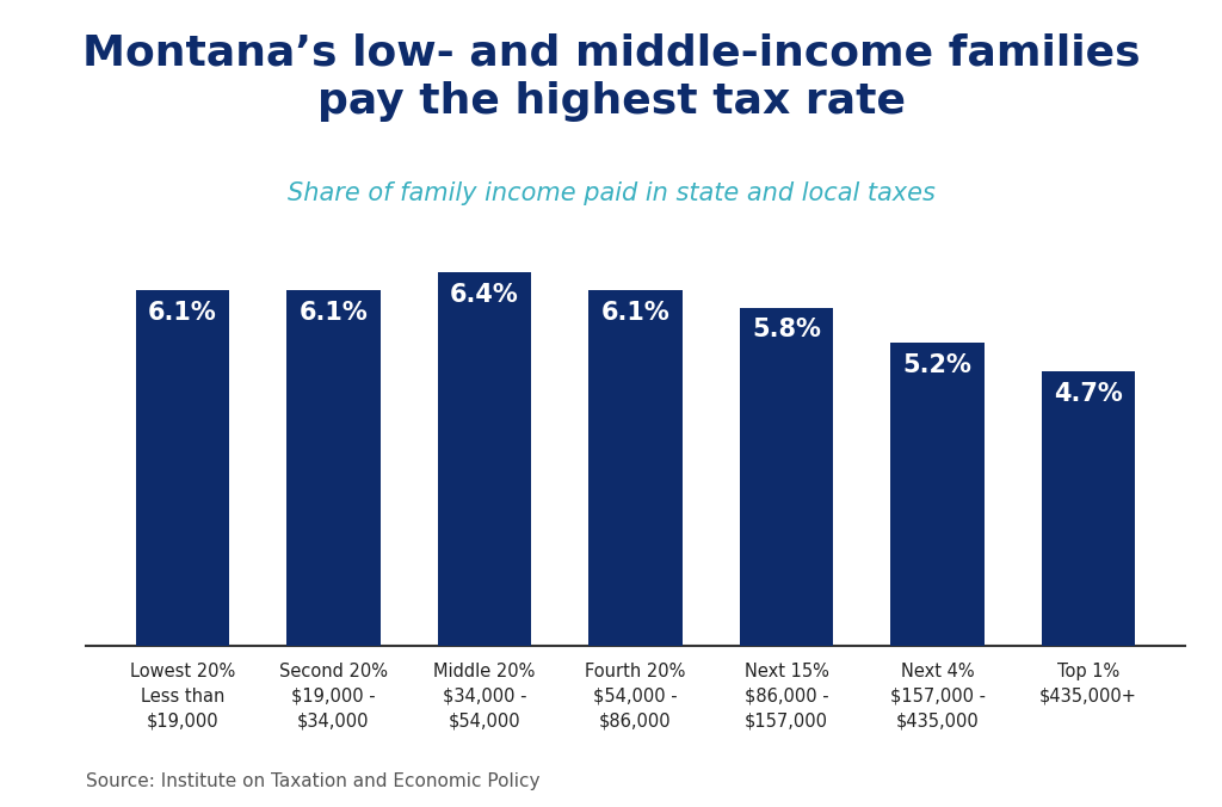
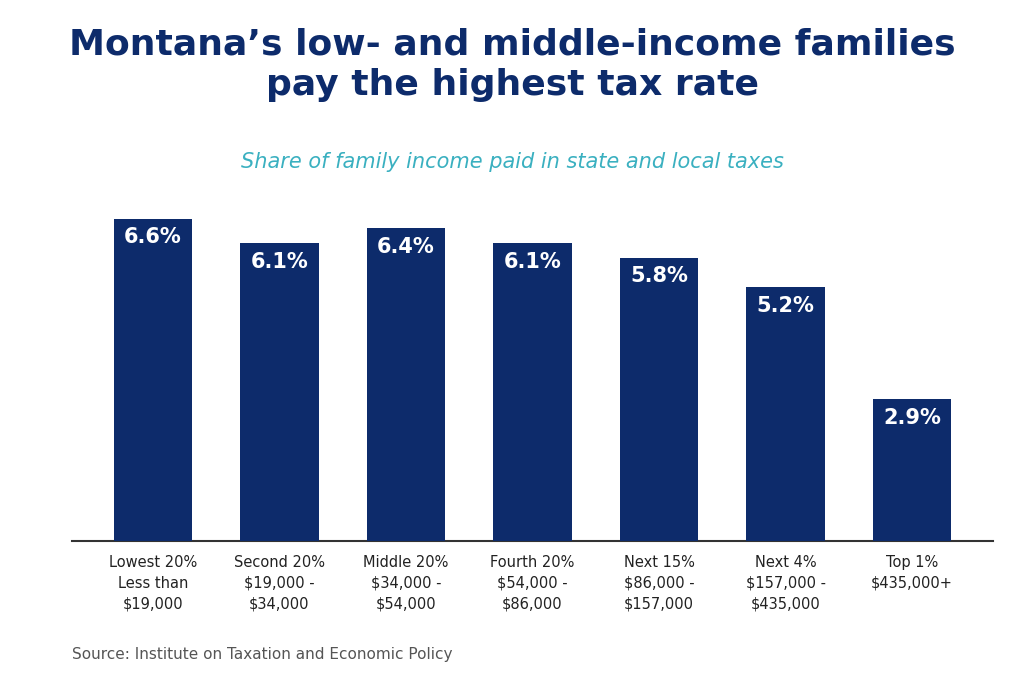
Lowest 20% Less than $19,000: 6.1% -> 6.6%
Top 1% $435,000+: 4.7% -> 2.9%
